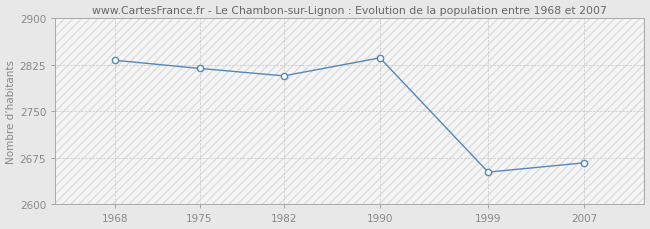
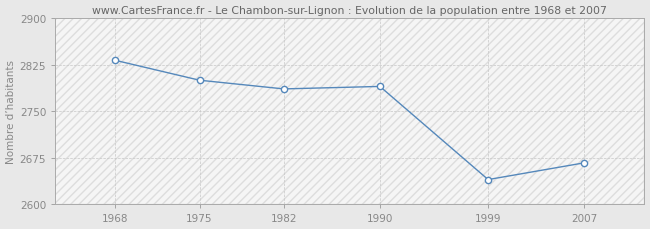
1975: 2819 -> 2800
1982: 2807 -> 2786
1990: 2836 -> 2790
1999: 2652 -> 2640
